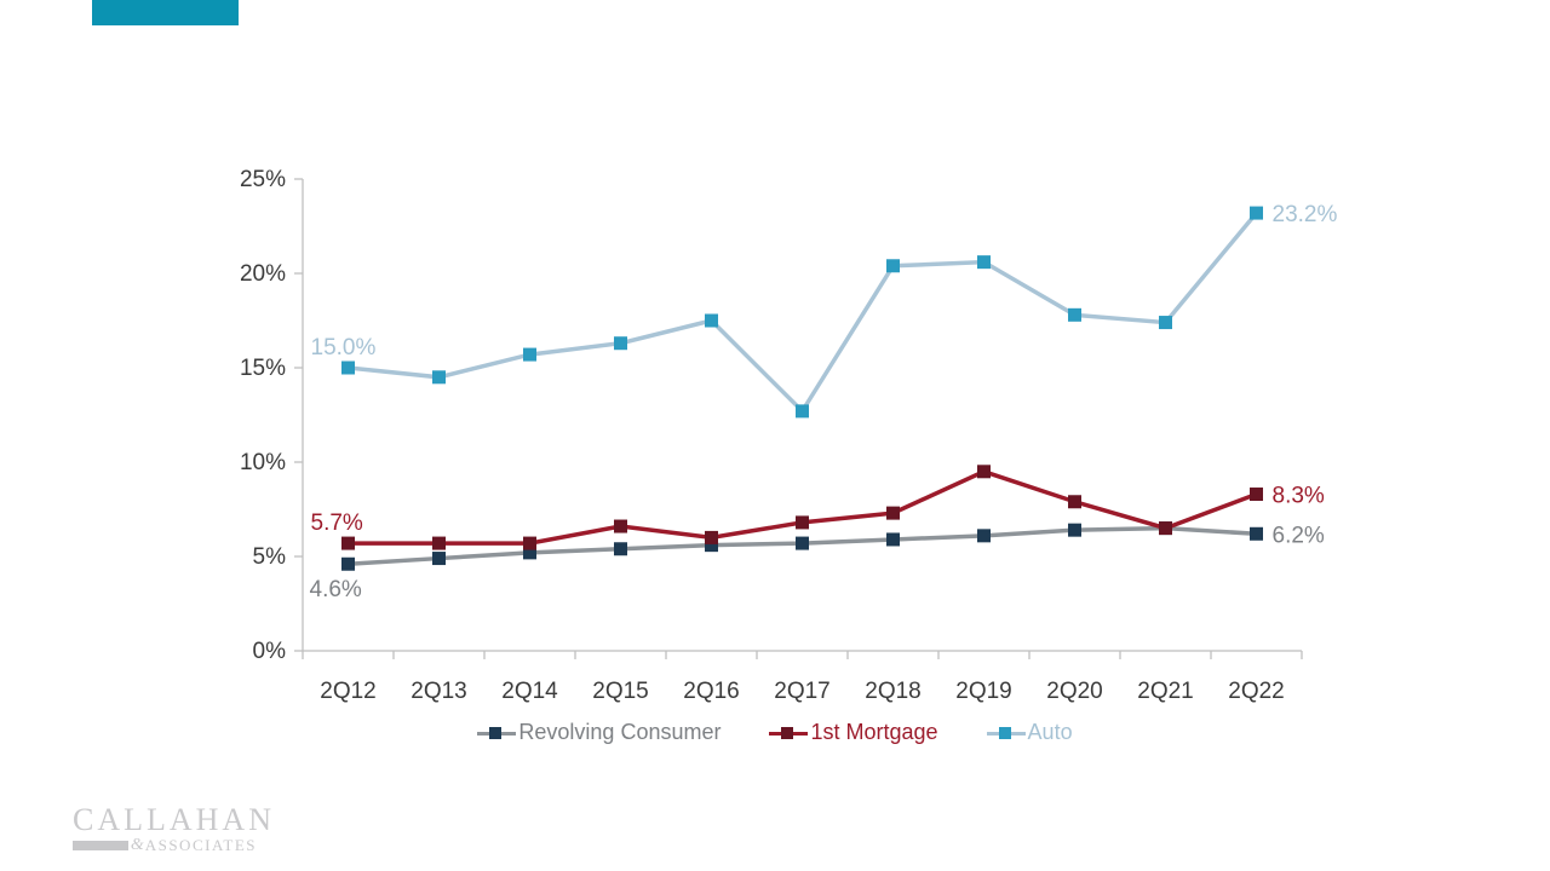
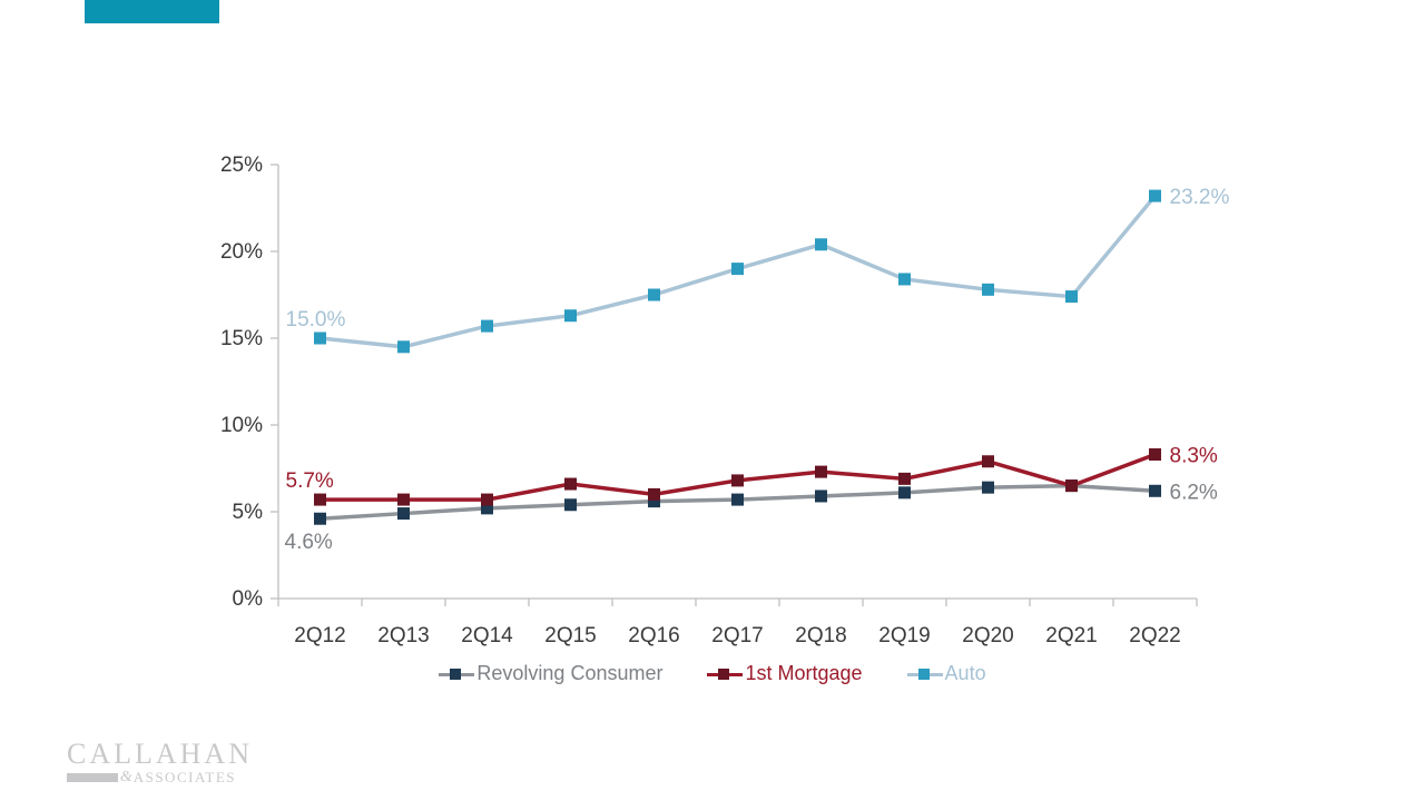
Auto/2Q17: 12.7% -> 19.0%
1st Mortgage/2Q19: 9.5% -> 6.9%
Auto/2Q19: 20.6% -> 18.4%
